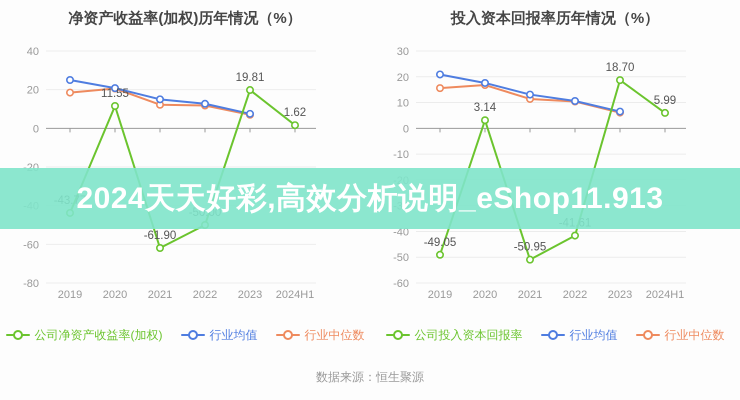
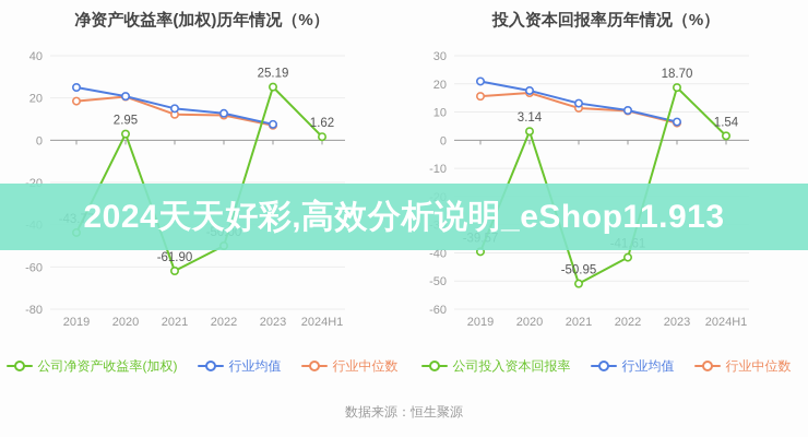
净资产收益率(加权)历年情况（%）/公司净资产收益率(加权)/2020: 11.55 -> 2.95
净资产收益率(加权)历年情况（%）/公司净资产收益率(加权)/2023: 19.81 -> 25.19
投入资本回报率历年情况（%）/公司投入资本回报率/2019: -49.05 -> -39.57
投入资本回报率历年情况（%）/公司投入资本回报率/2024H1: 5.99 -> 1.54
